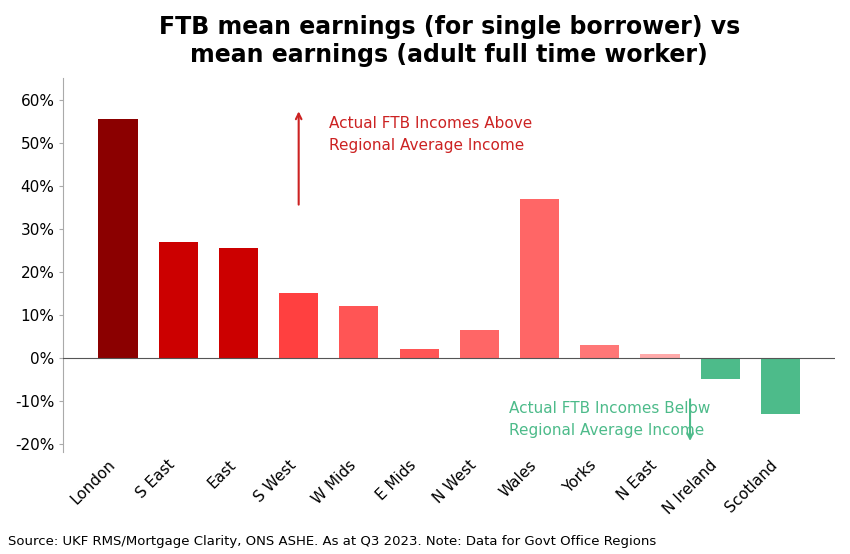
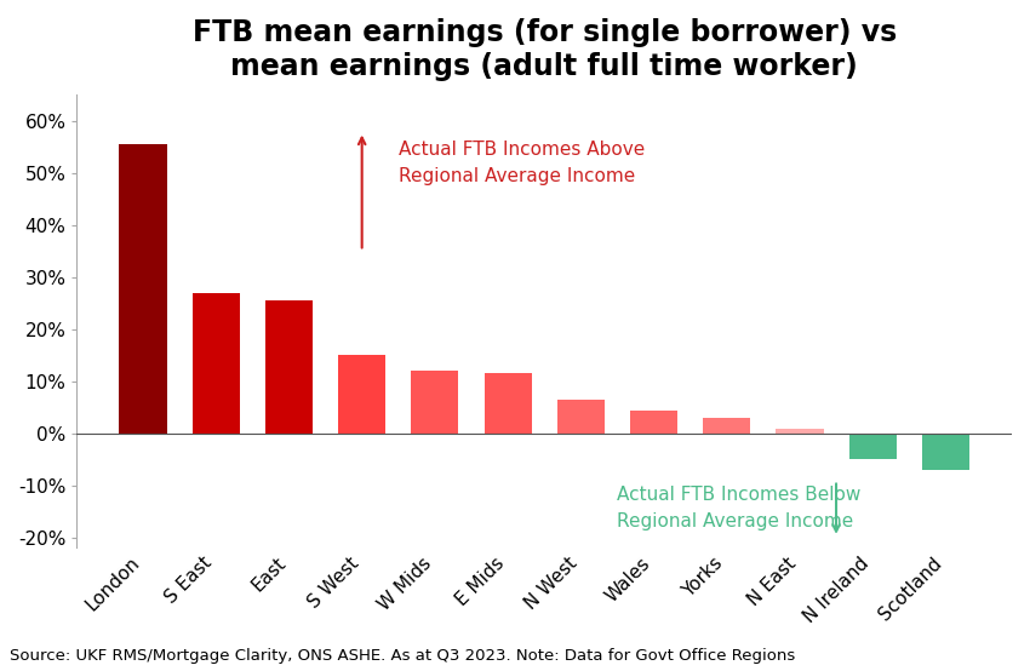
E Mids: 2.0% -> 11.5%
Wales: 37.0% -> 4.5%
Scotland: -13.0% -> -7.0%
